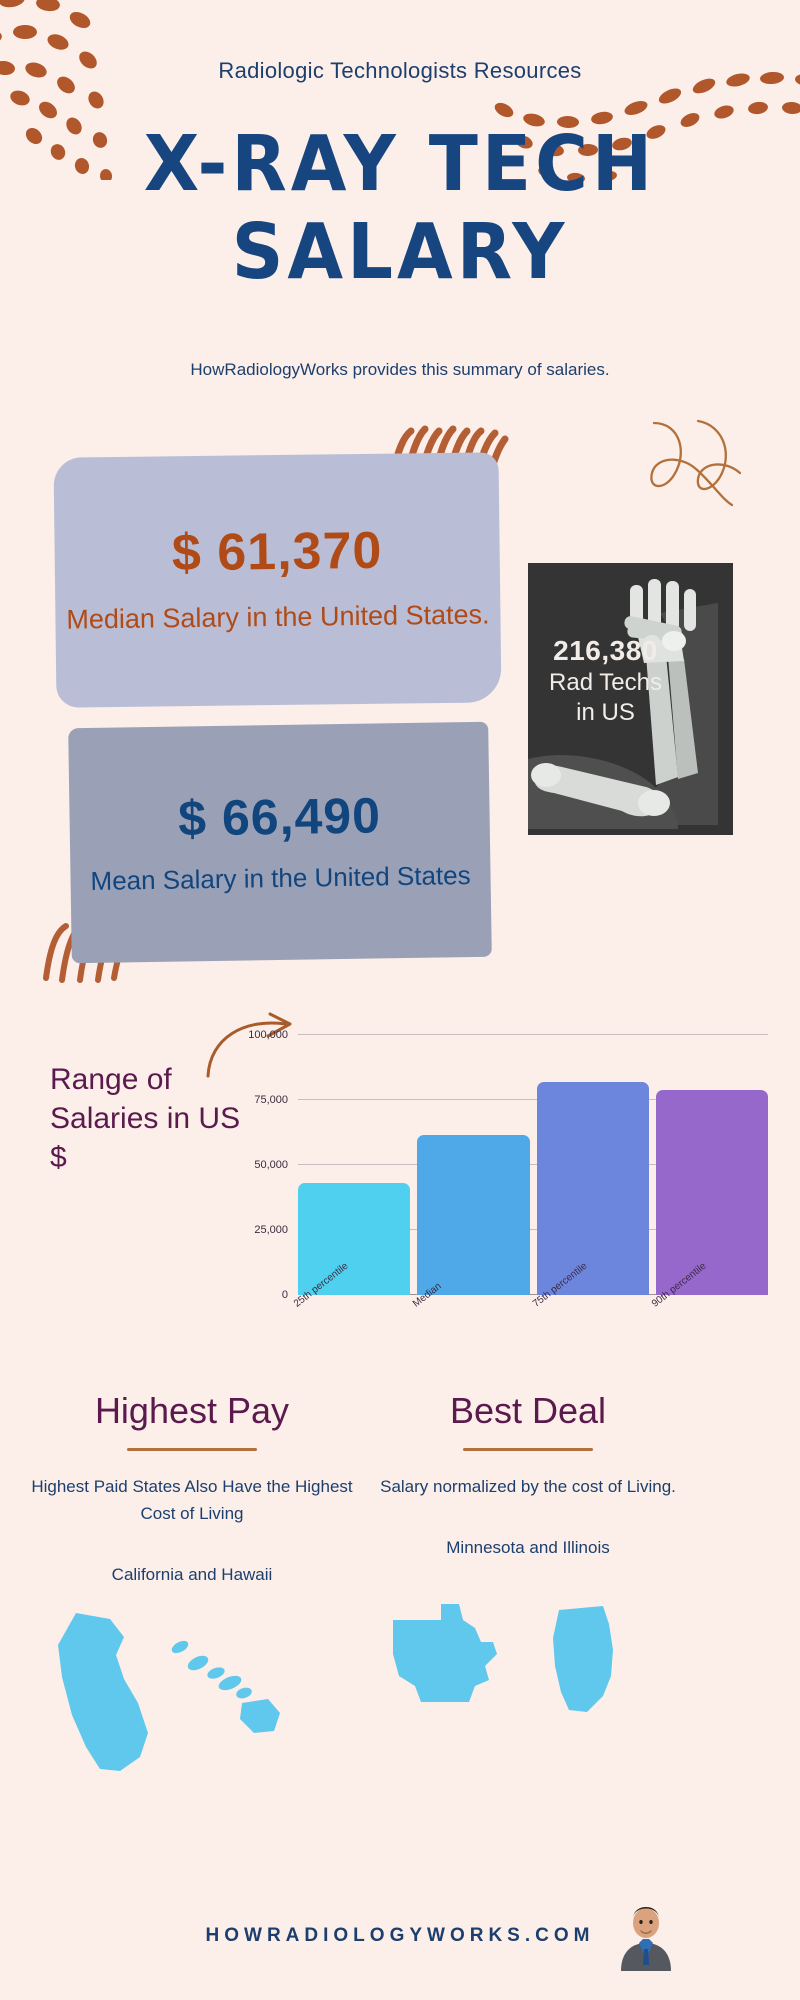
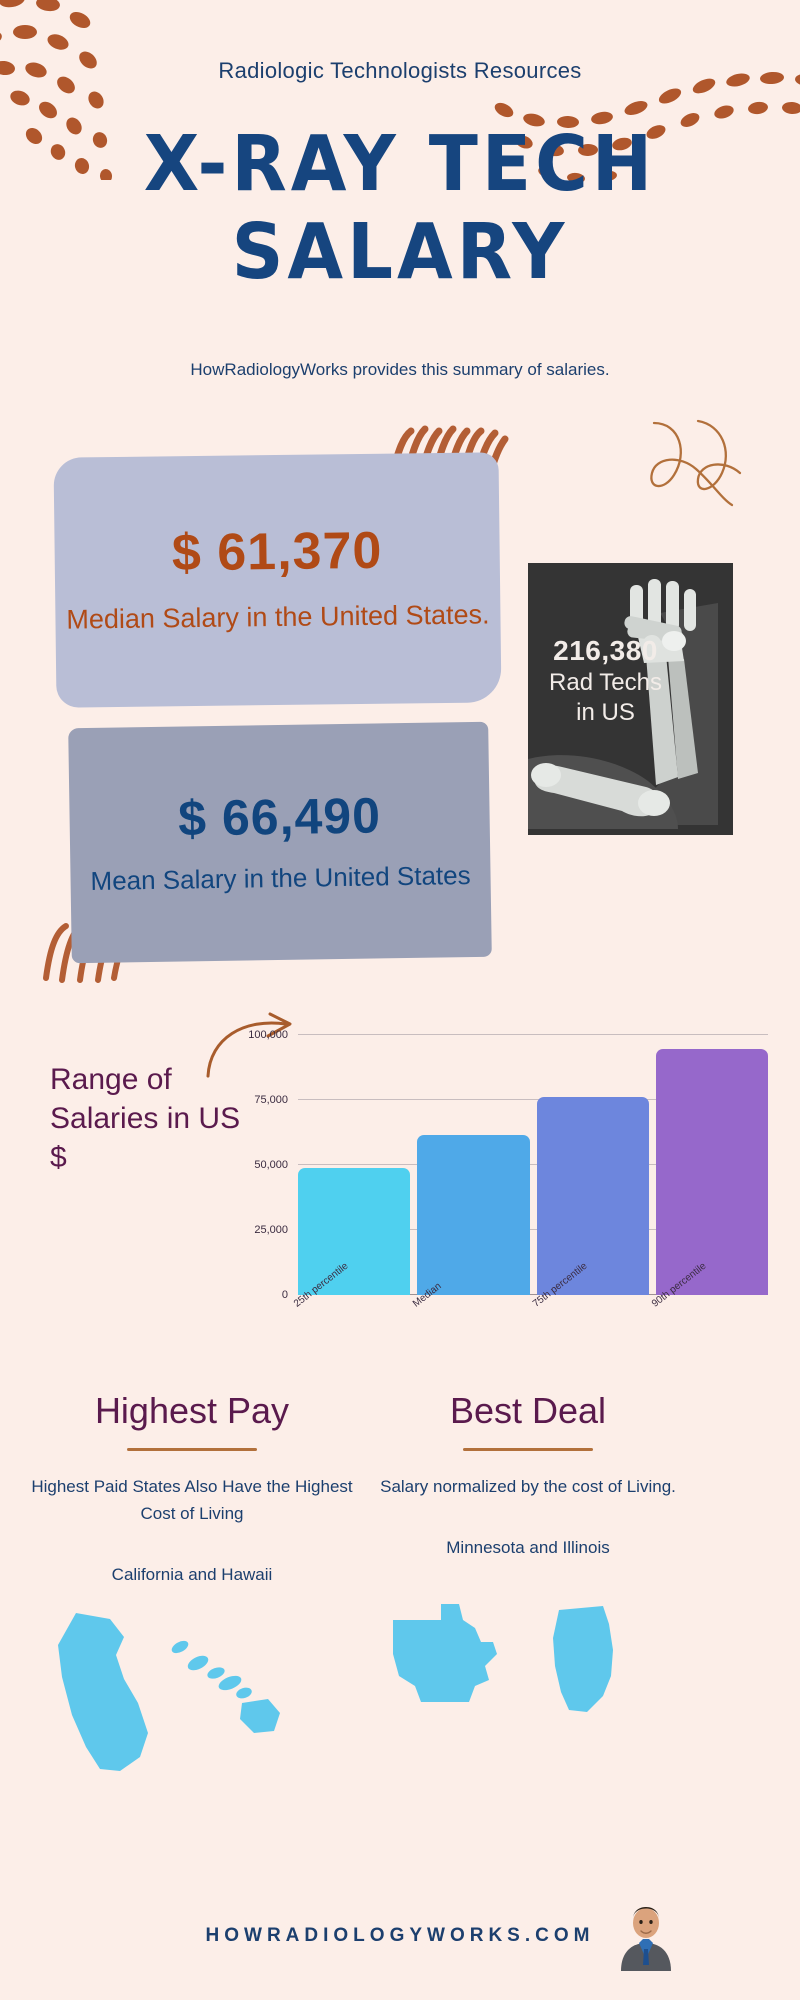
25th percentile: 43000 -> 49000
75th percentile: 82000 -> 76000
90th percentile: 79000 -> 95000
